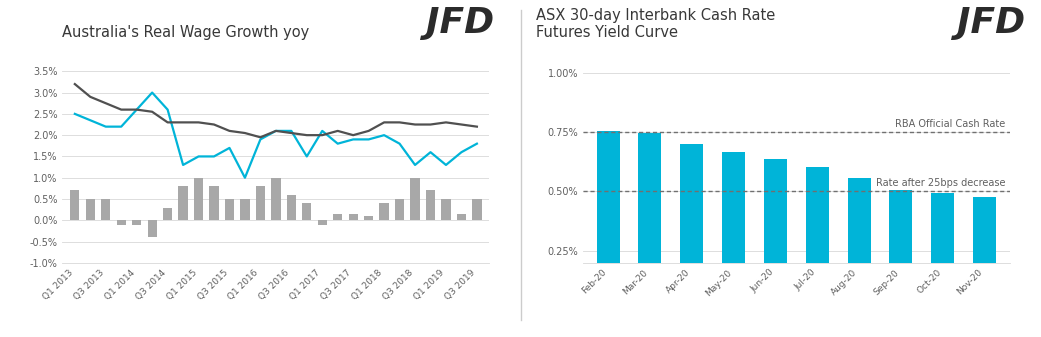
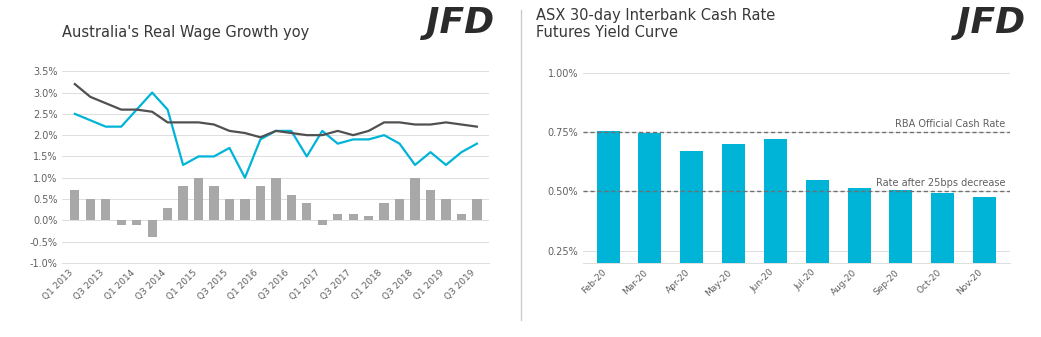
Apr-20: 0.700% -> 0.670%
May-20: 0.665% -> 0.700%
Jun-20: 0.635% -> 0.720%
Jul-20: 0.605% -> 0.550%
Aug-20: 0.555% -> 0.515%
